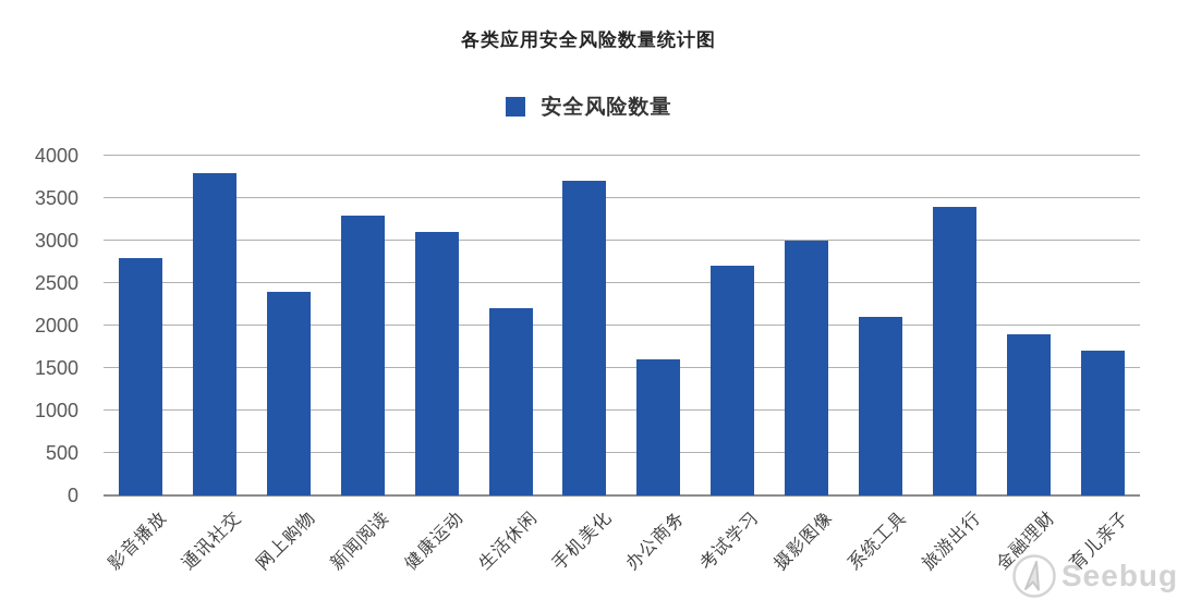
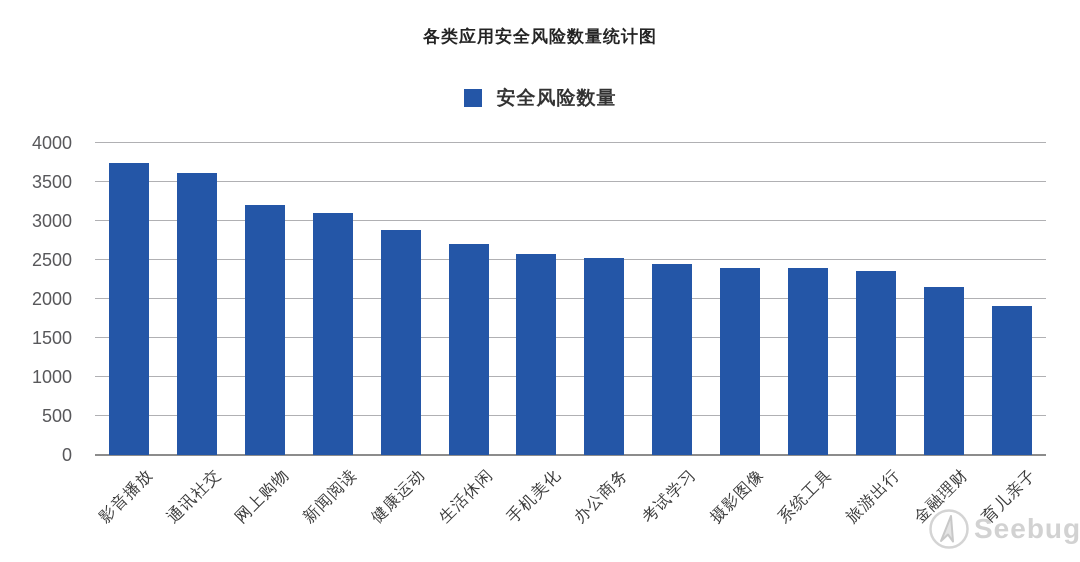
影音播放: 2800 -> 3800
通讯社交: 3800 -> 3600
网上购物: 2400 -> 3200
新闻阅读: 3300 -> 3100
健康运动: 3100 -> 2900
生活休闲: 2200 -> 2700
手机美化: 3700 -> 2600
办公商务: 1600 -> 2500
考试学习: 2700 -> 2400
摄影图像: 3000 -> 2400
系统工具: 2100 -> 2400
旅游出行: 3400 -> 2400
金融理财: 1900 -> 2200
育儿亲子: 1700 -> 1900
